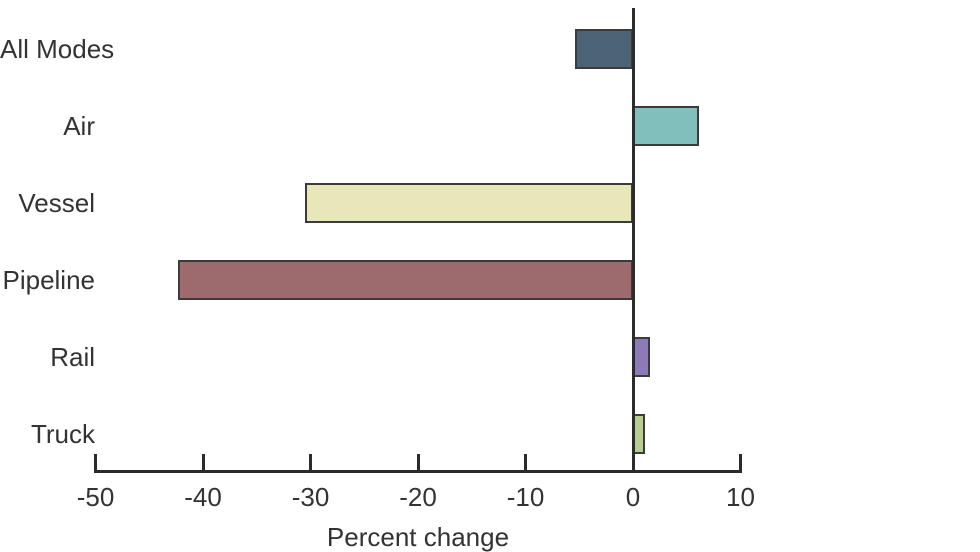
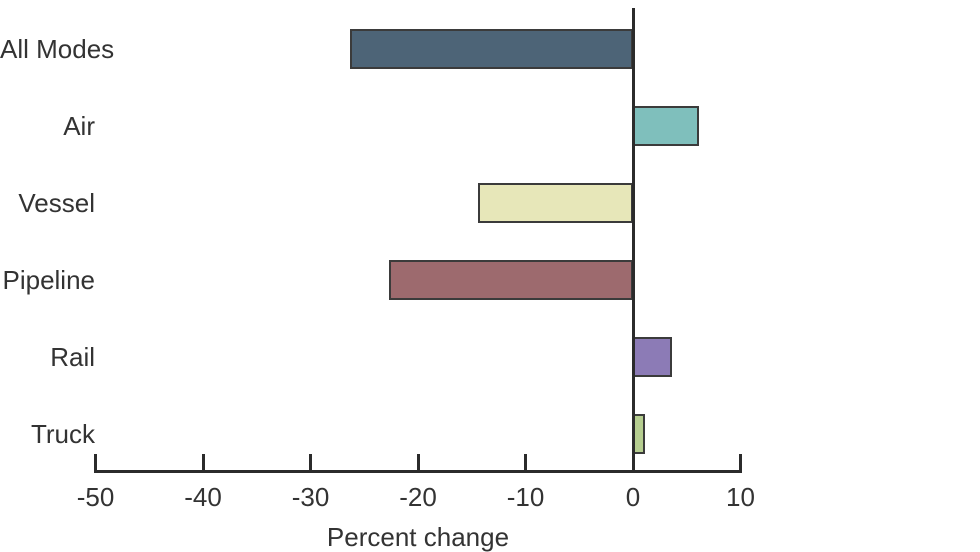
All Modes: -5.4 -> -26.3
Vessel: -30.5 -> -14.4
Pipeline: -42.3 -> -22.7
Rail: 1.6 -> 3.6
